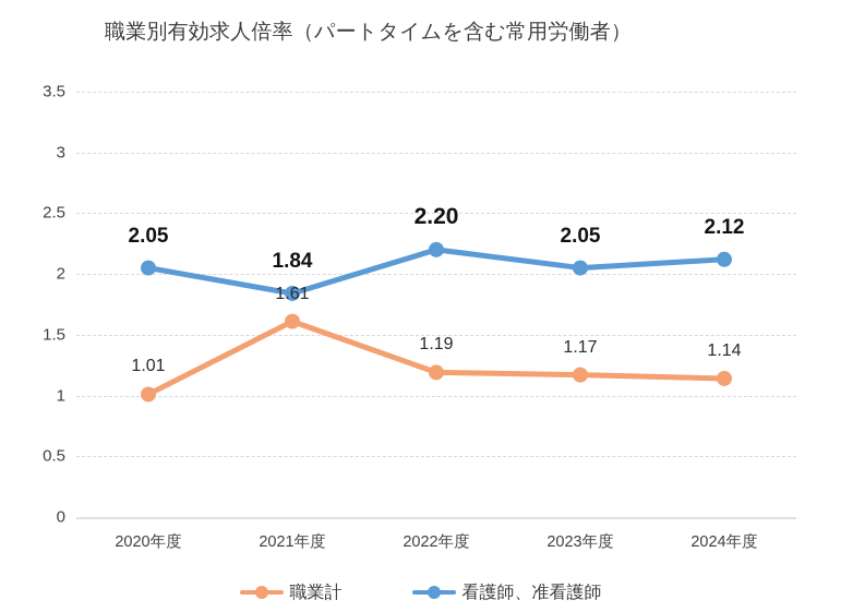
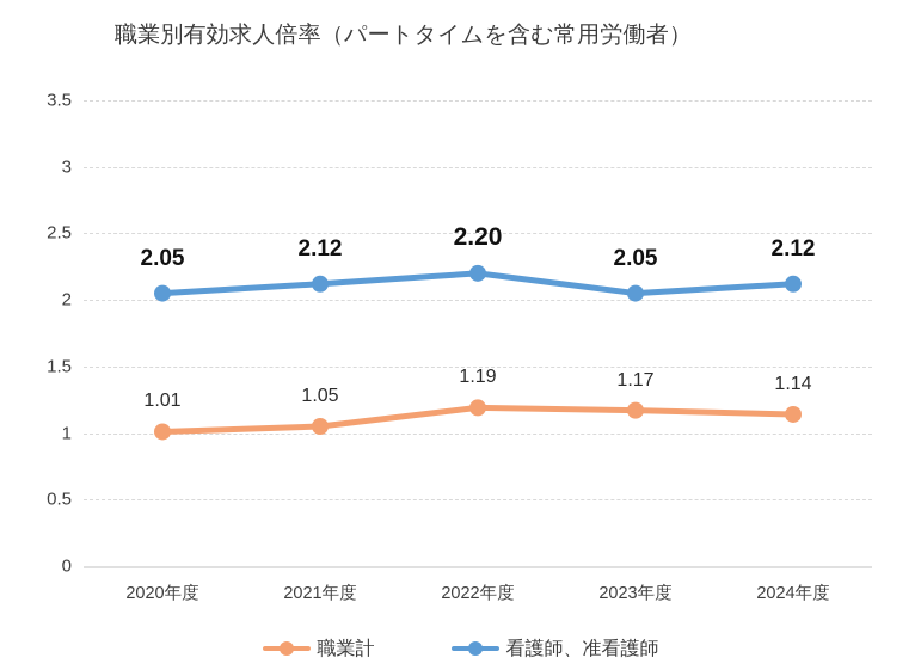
職業計/2021年度: 1.61 -> 1.05
看護師、准看護師/2021年度: 1.84 -> 2.12
